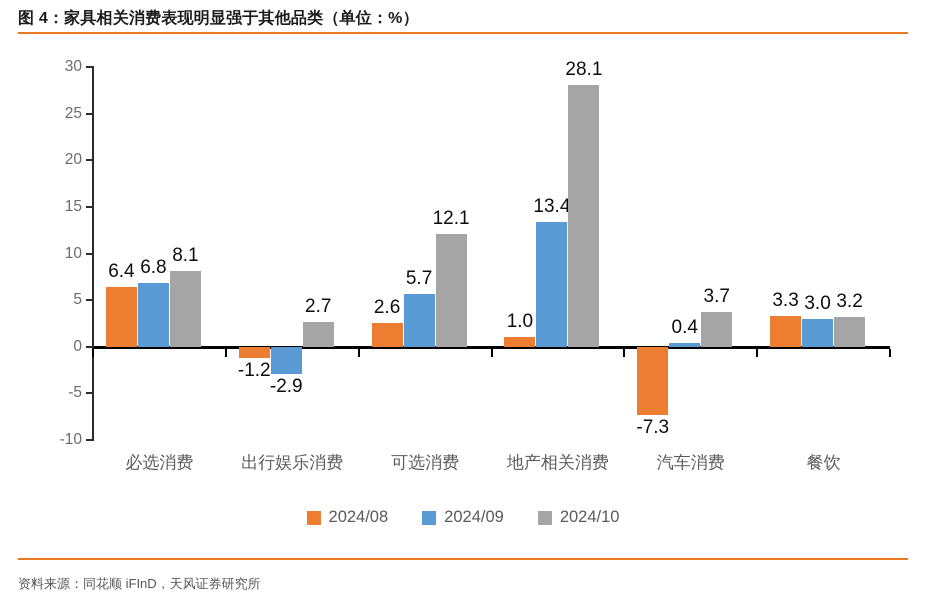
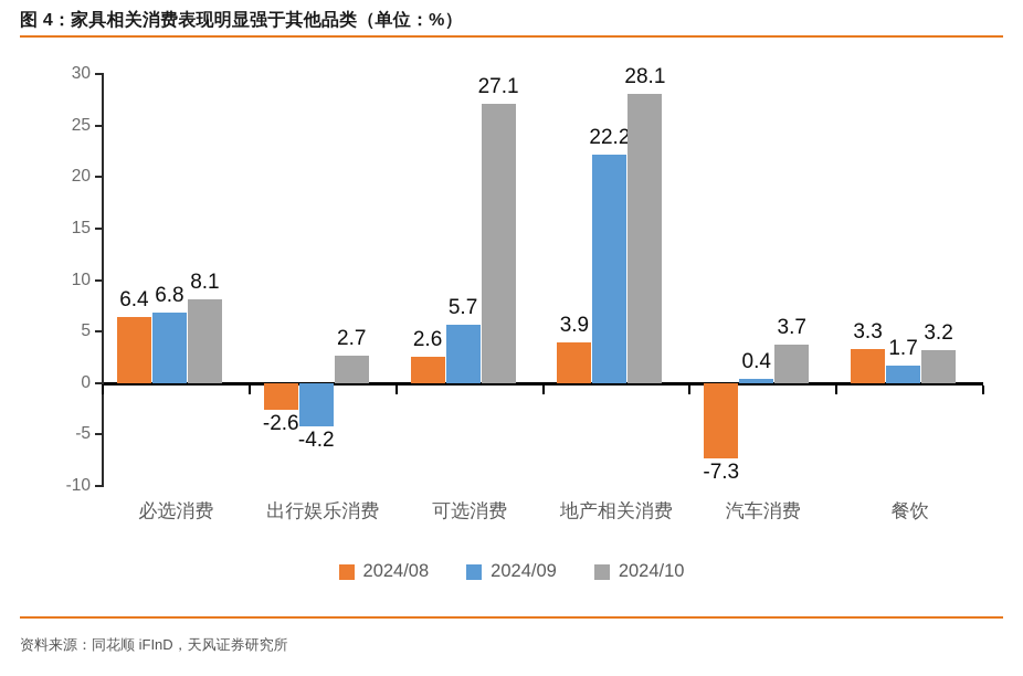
2024/08/出行娱乐消费: -1.2 -> -2.6
2024/09/出行娱乐消费: -2.9 -> -4.2
2024/10/可选消费: 12.1 -> 27.1
2024/08/地产相关消费: 1.0 -> 3.9
2024/09/地产相关消费: 13.4 -> 22.2
2024/09/餐饮: 3.0 -> 1.7
